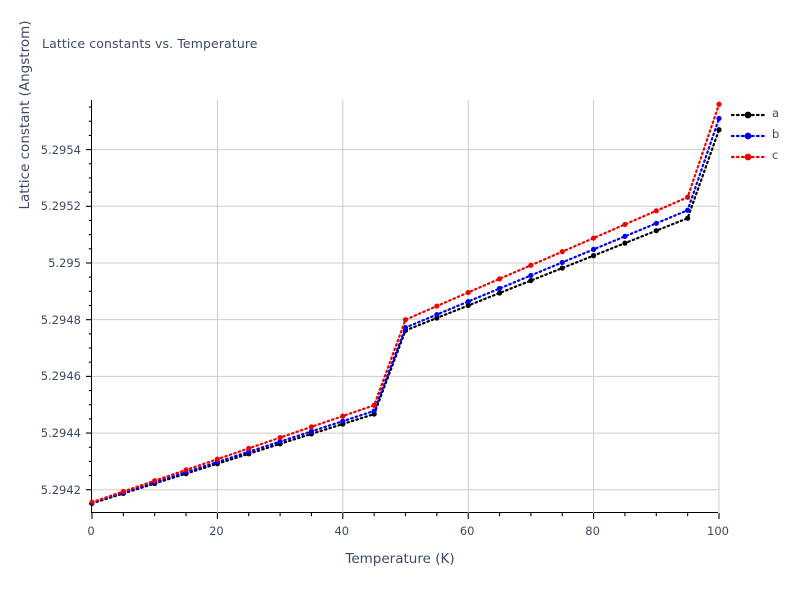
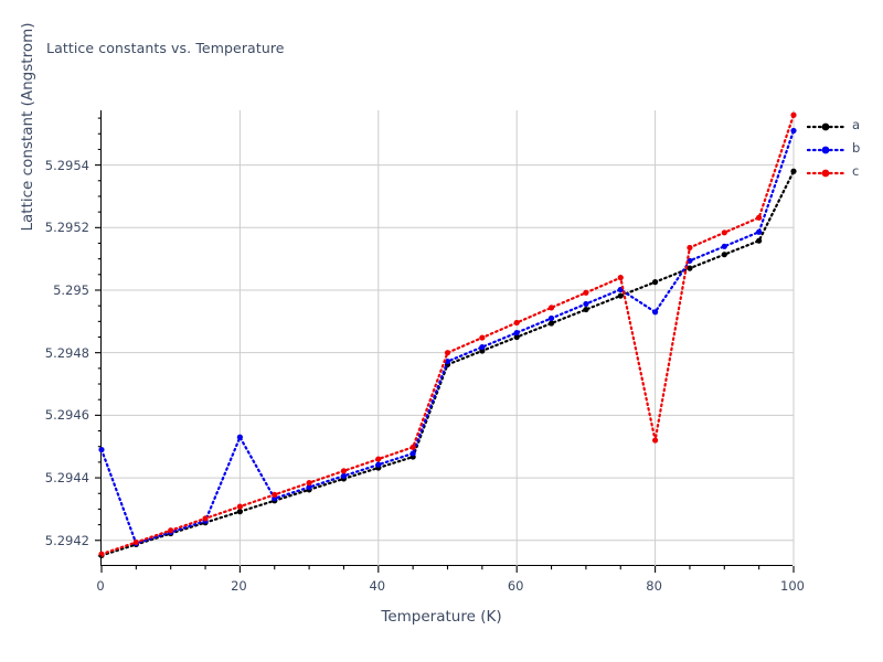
b/0: 5.29415 -> 5.29449
b/20: 5.29430 -> 5.29453
b/80: 5.29505 -> 5.29493
c/80: 5.29509 -> 5.29452
a/100: 5.29547 -> 5.29538
